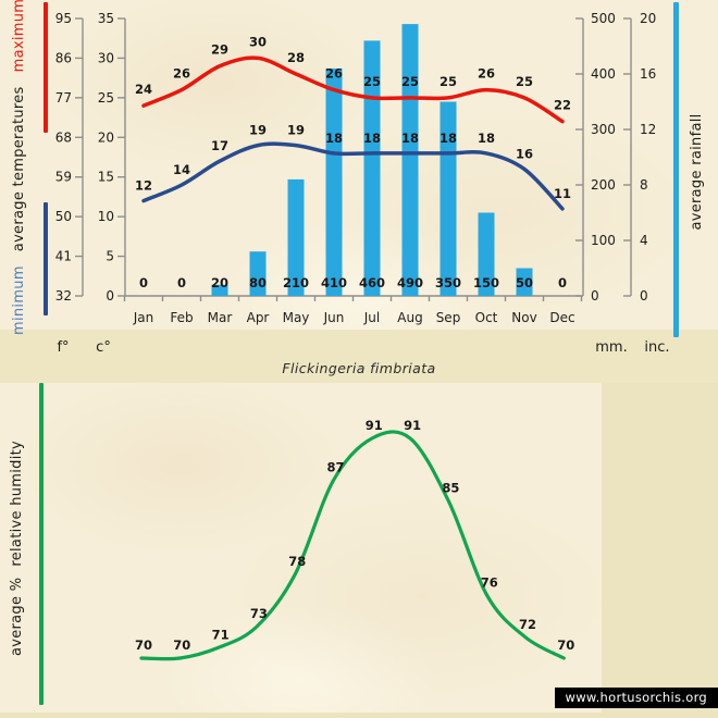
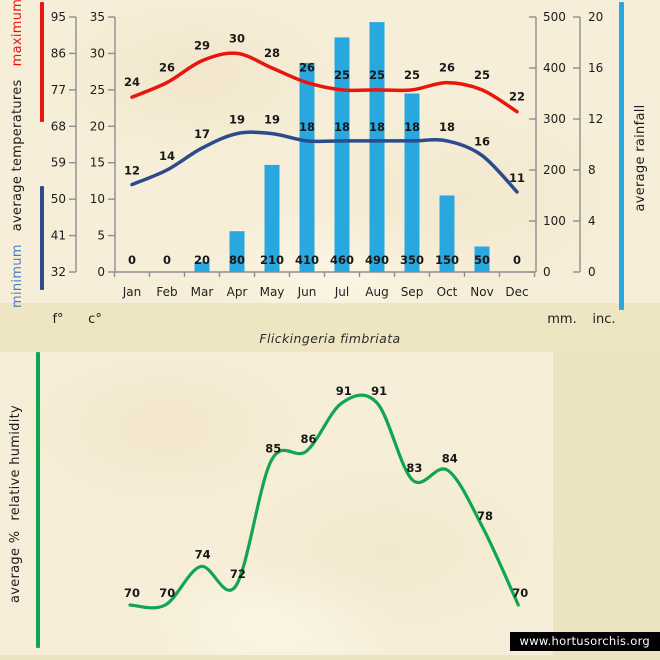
average % relative humidity/Mar: 71 -> 74
average % relative humidity/Apr: 73 -> 72
average % relative humidity/May: 78 -> 85
average % relative humidity/Jun: 87 -> 86
average % relative humidity/Sep: 85 -> 83
average % relative humidity/Oct: 76 -> 84
average % relative humidity/Nov: 72 -> 78
